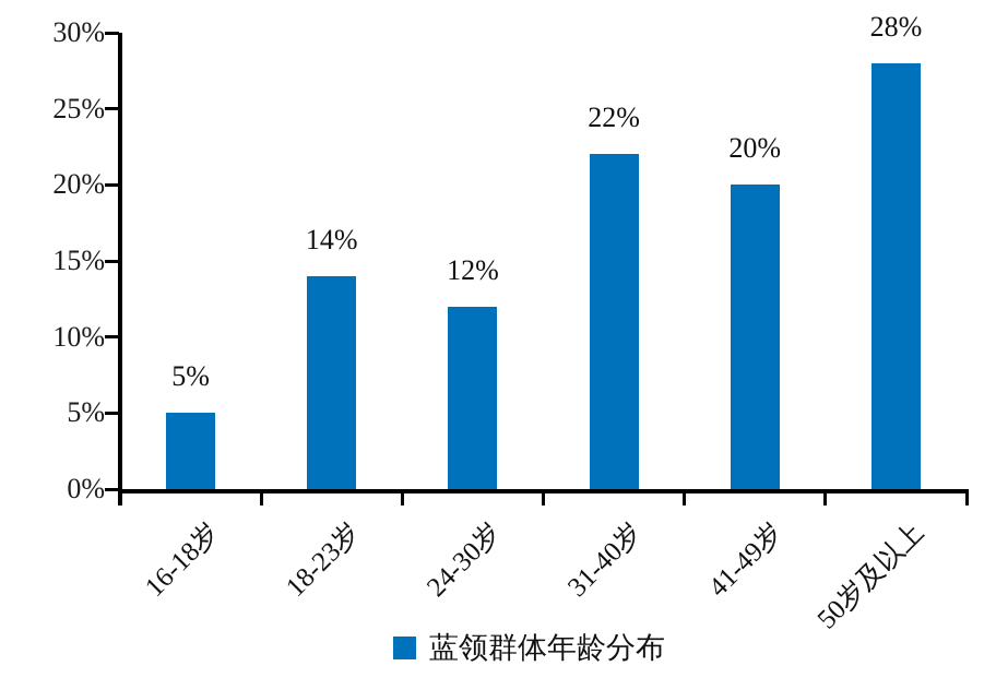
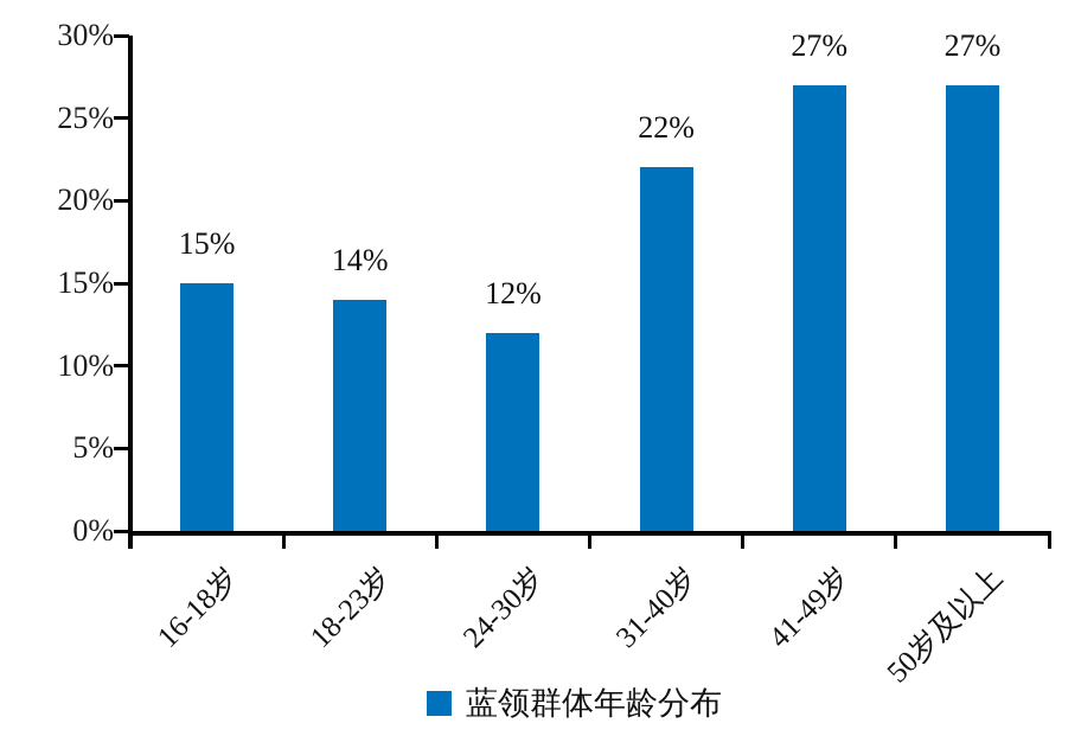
16-18岁: 5% -> 15%
41-49岁: 20% -> 27%
50岁及以上: 28% -> 27%
